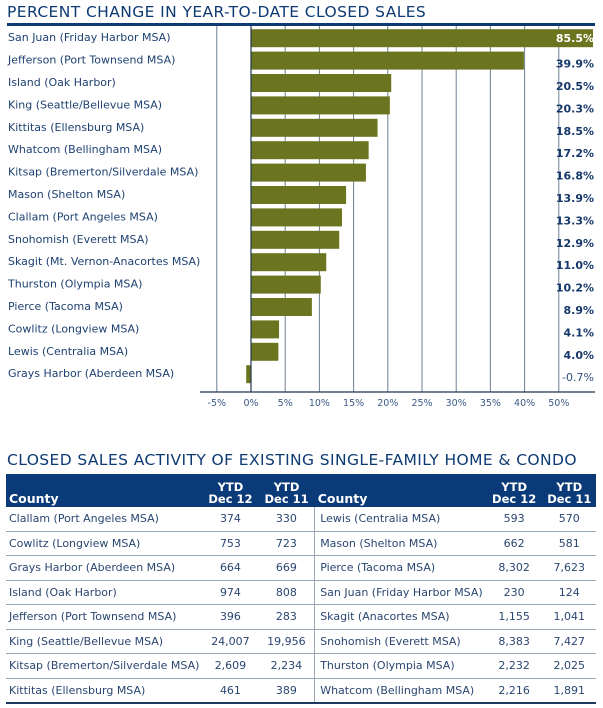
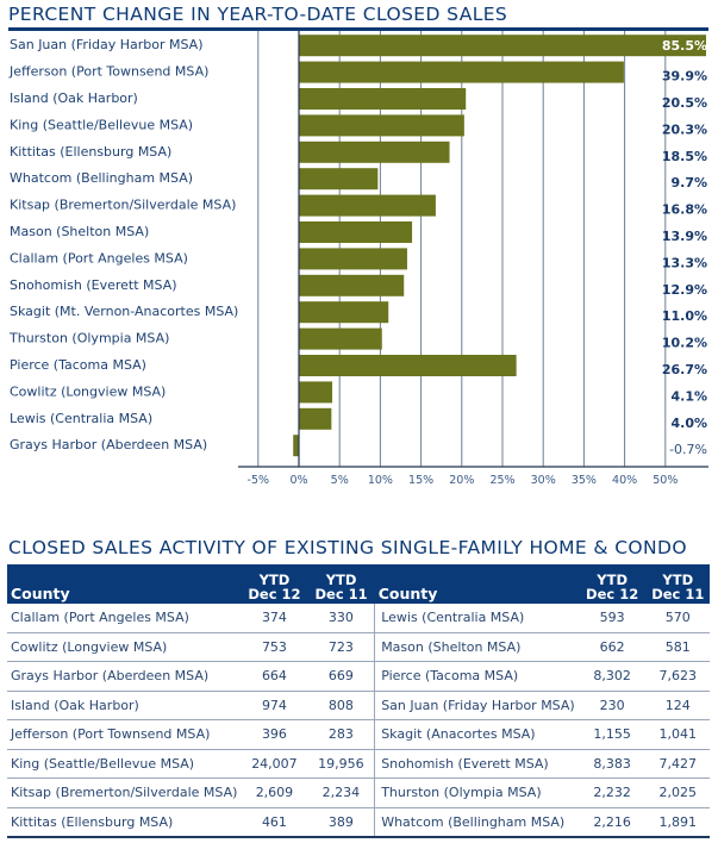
Whatcom (Bellingham MSA): 17.2% -> 9.7%
Pierce (Tacoma MSA): 8.9% -> 26.7%
